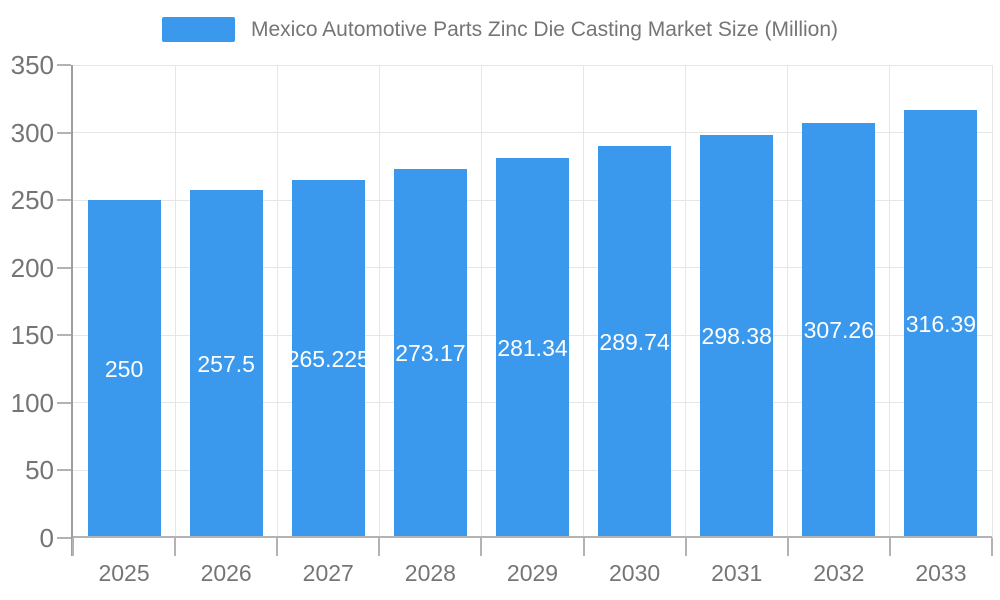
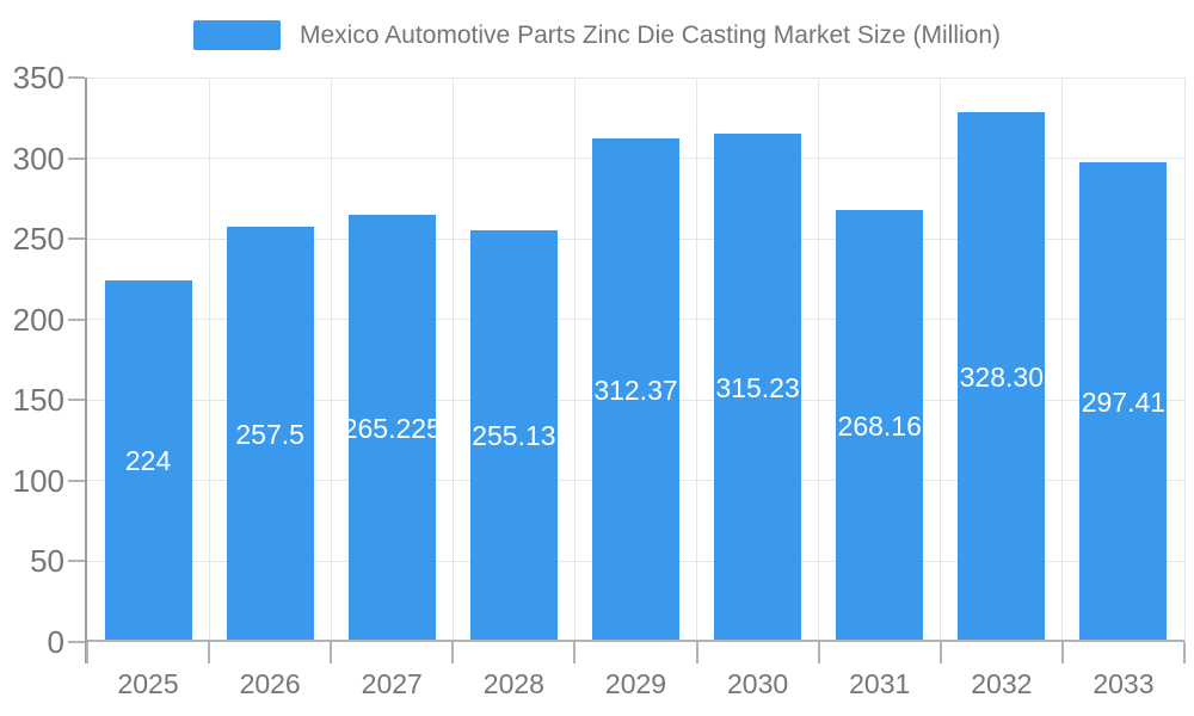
2025: 250 -> 224
2028: 273.17 -> 255.13
2029: 281.34 -> 312.37
2030: 289.74 -> 315.23
2031: 298.38 -> 268.16
2032: 307.26 -> 328.30
2033: 316.39 -> 297.41
